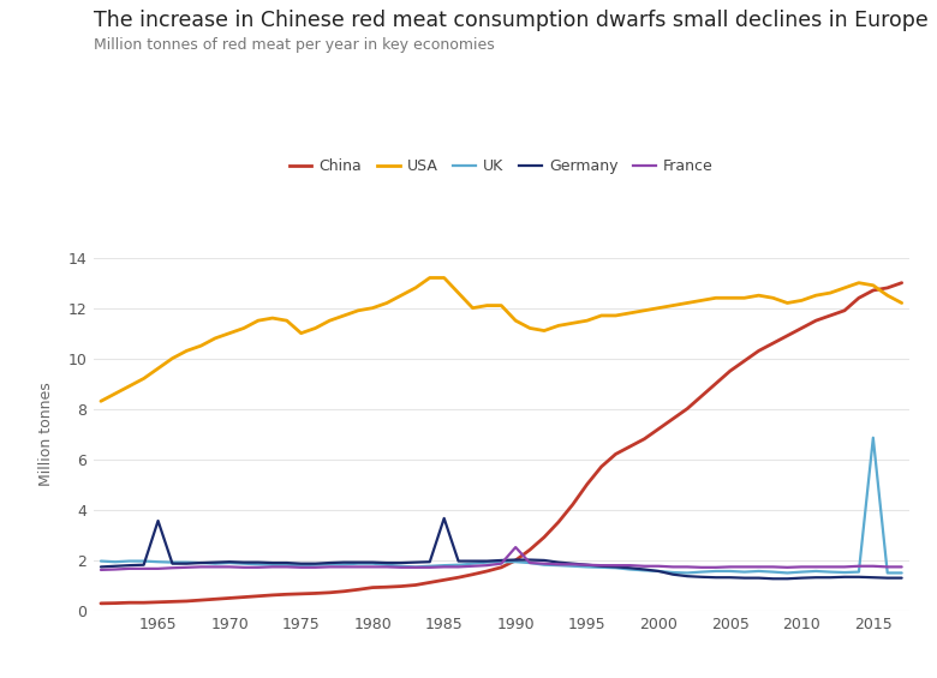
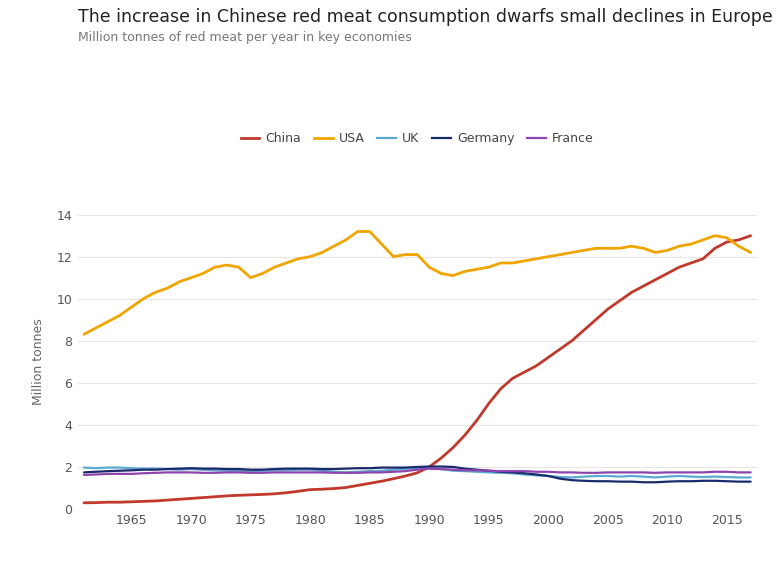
Germany/1965: 3.55 -> 1.82
Germany/1985: 3.65 -> 1.92
France/1990: 2.50 -> 1.90
UK/2015: 6.85 -> 1.50
